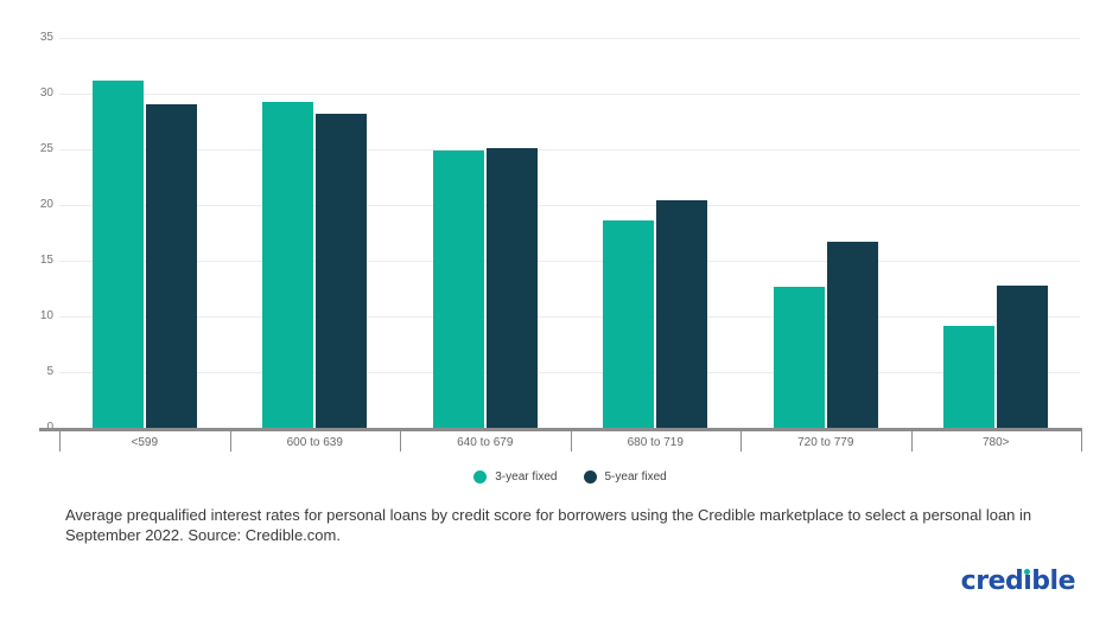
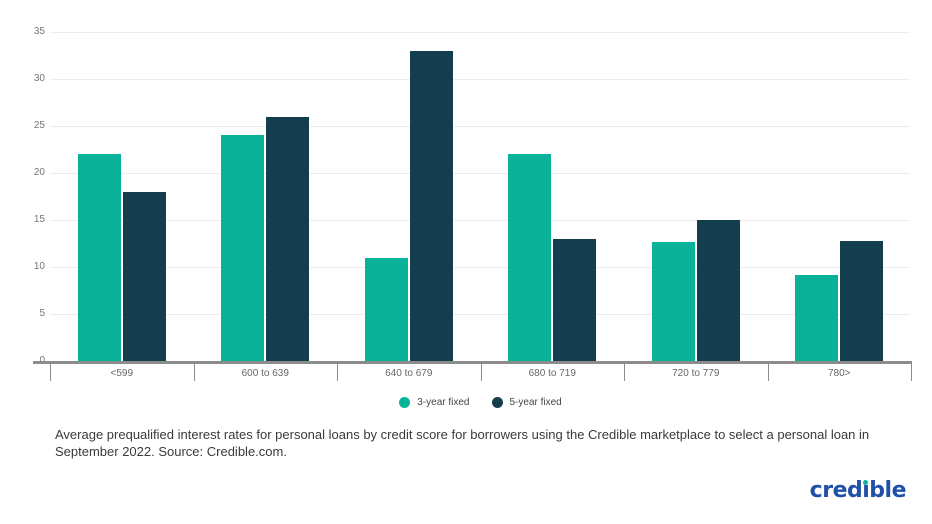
3-year fixed/<599: 31 -> 22
5-year fixed/<599: 29 -> 18
3-year fixed/600 to 639: 29 -> 24
5-year fixed/600 to 639: 28 -> 26
3-year fixed/640 to 679: 25 -> 11
5-year fixed/640 to 679: 25 -> 33
3-year fixed/680 to 719: 19 -> 22
5-year fixed/680 to 719: 20 -> 13
5-year fixed/720 to 779: 17 -> 15
